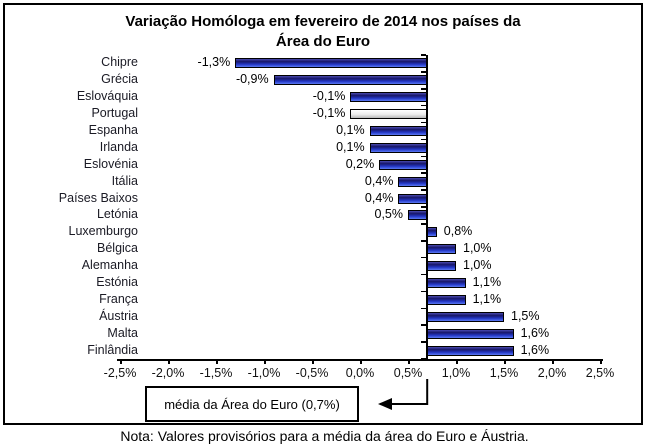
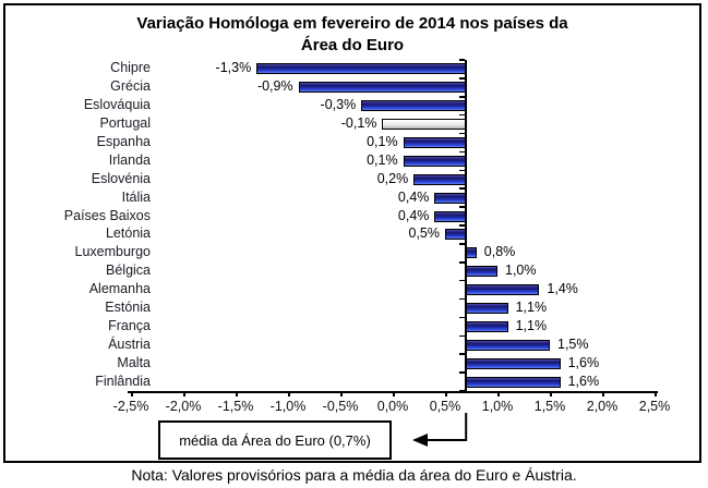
Eslováquia: -0,1% -> -0,3%
Alemanha: 1,0% -> 1,4%
